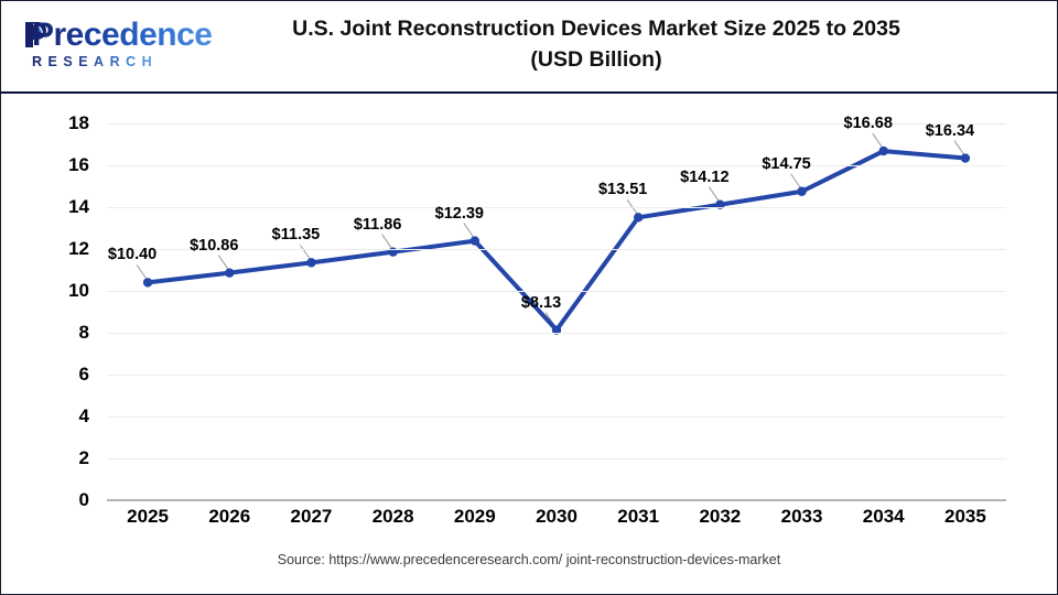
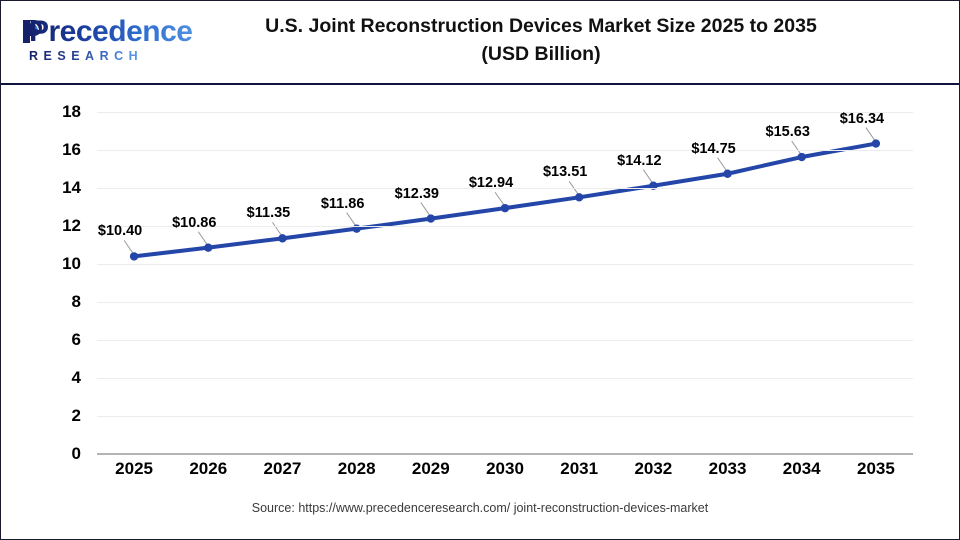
2030: $8.13 -> $12.94
2034: $16.68 -> $15.63
